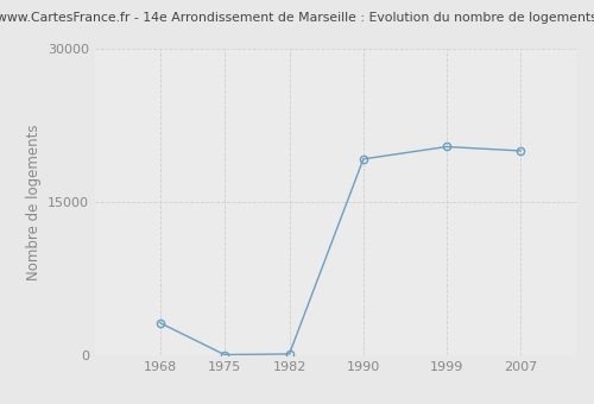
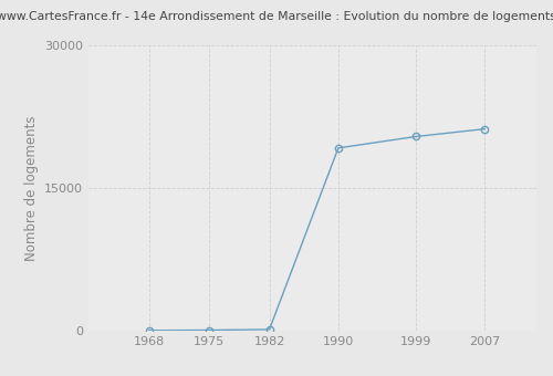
1968: 3200 -> 0
2007: 20000 -> 21200
